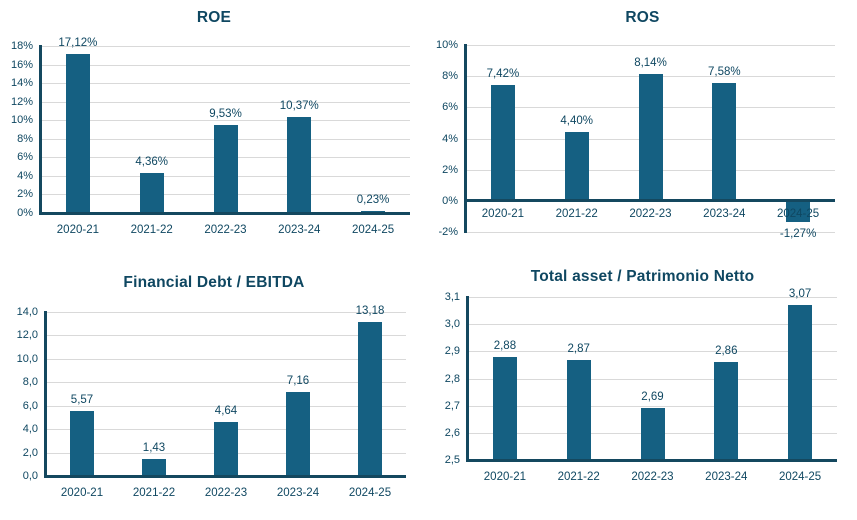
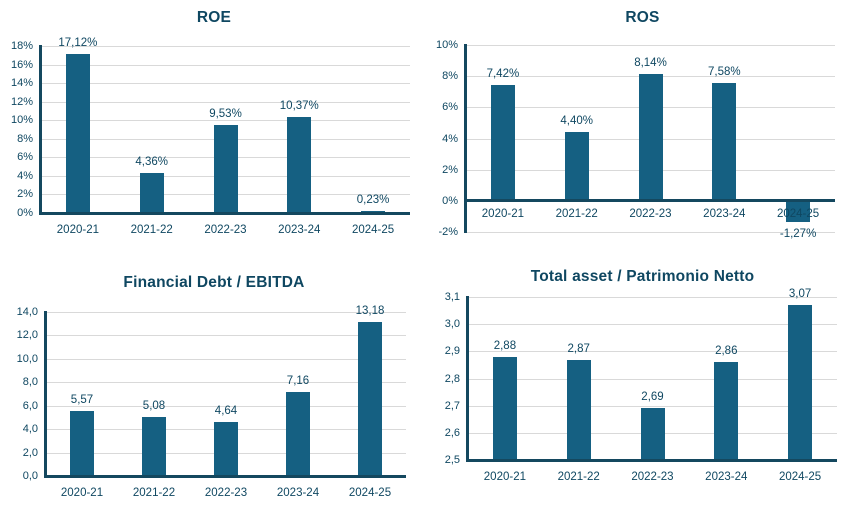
Financial Debt / EBITDA/2021-22: 1,43 -> 5,08
